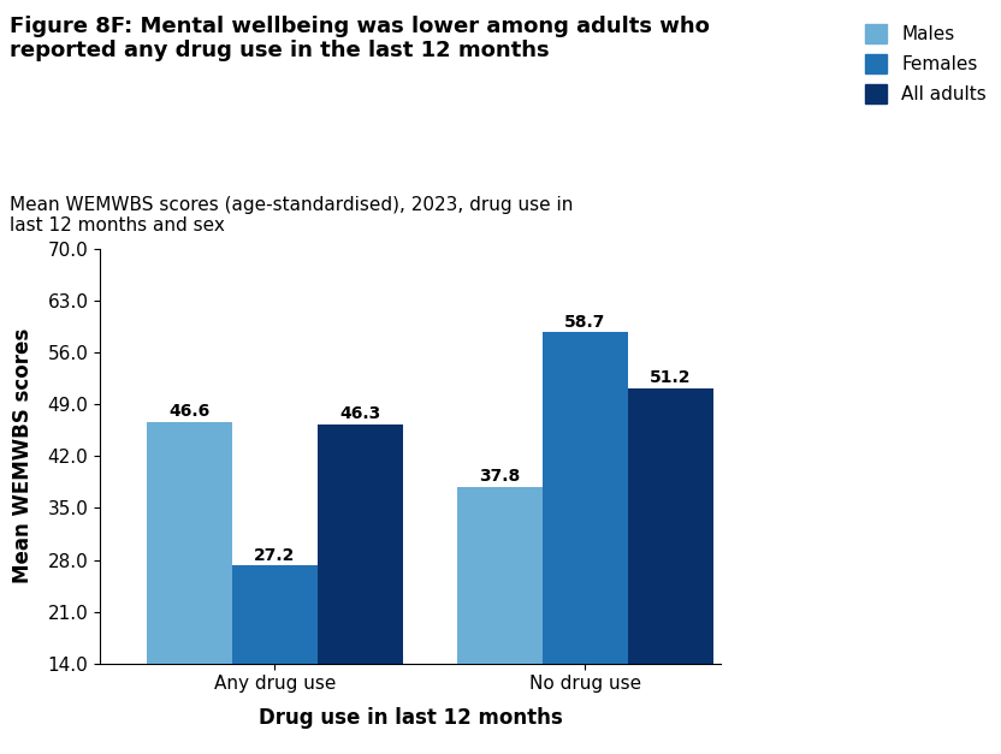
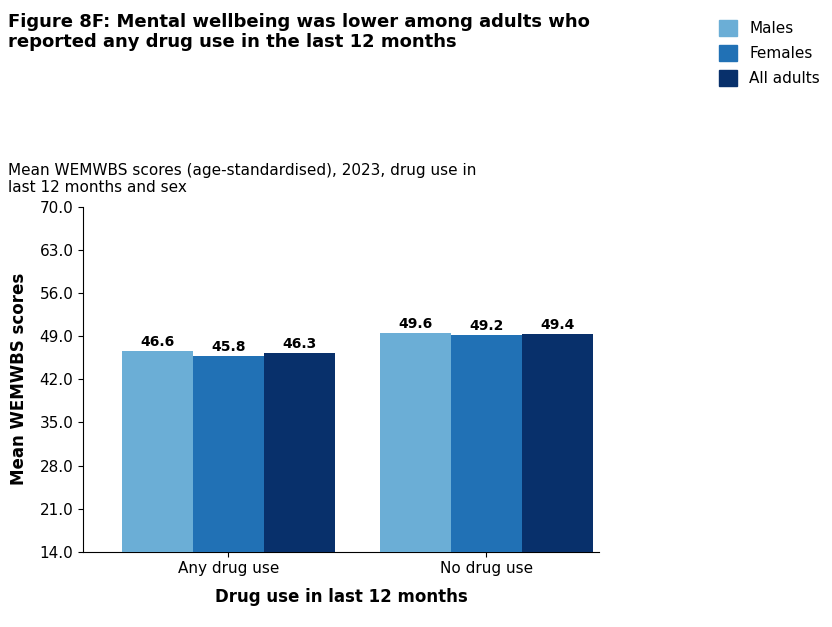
Females/Any drug use: 27.2 -> 45.8
Males/No drug use: 37.8 -> 49.6
Females/No drug use: 58.7 -> 49.2
All adults/No drug use: 51.2 -> 49.4
